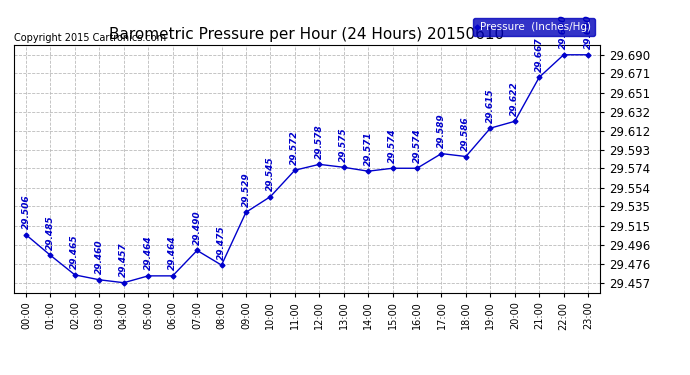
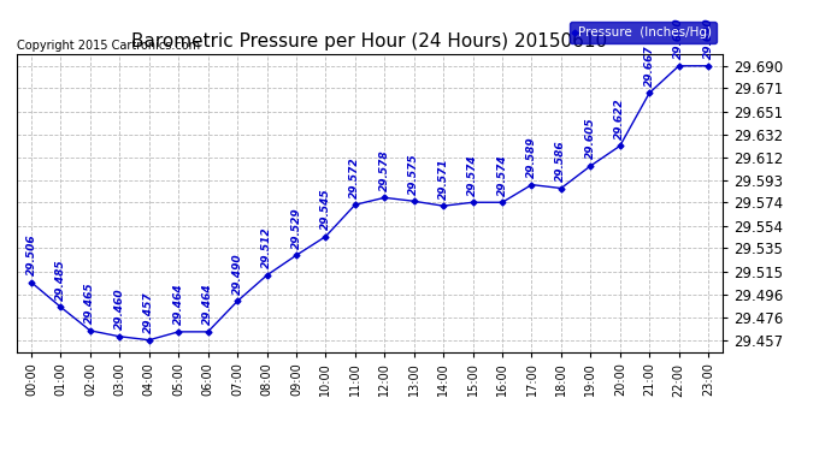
08:00: 29.475 -> 29.512
19:00: 29.615 -> 29.605
